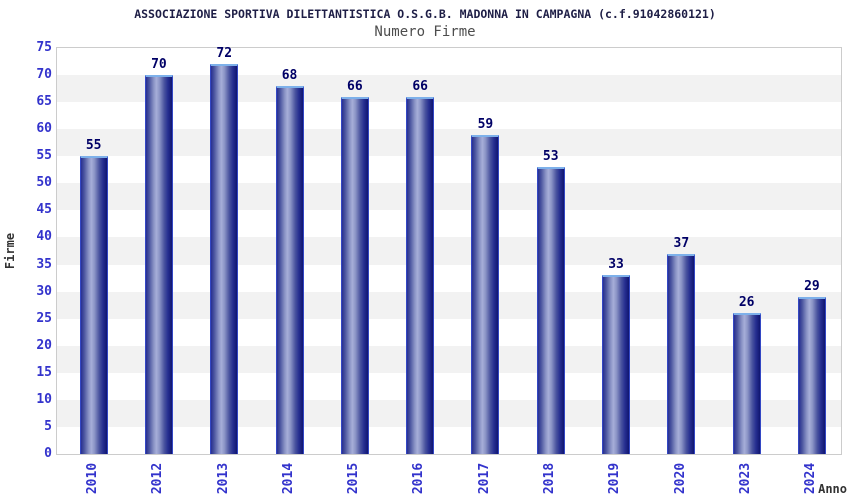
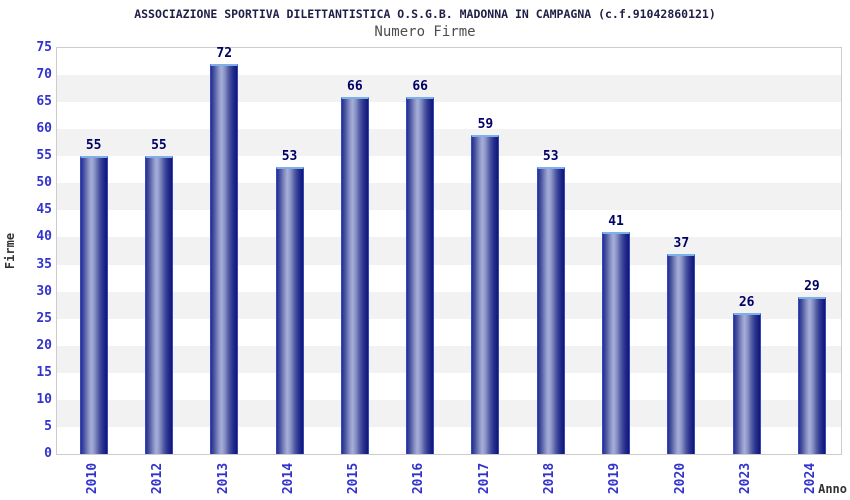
2012: 70 -> 55
2014: 68 -> 53
2019: 33 -> 41
